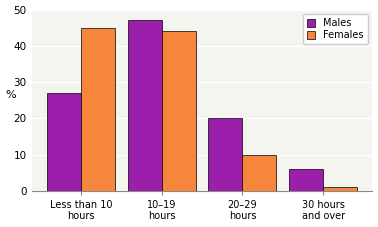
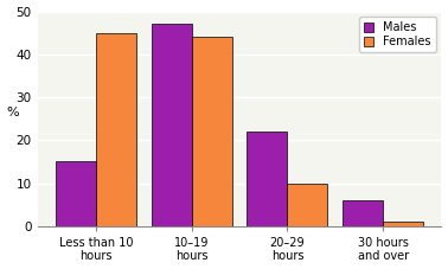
Males/Less than 10 hours: 27 -> 15
Males/20–29 hours: 20 -> 22
